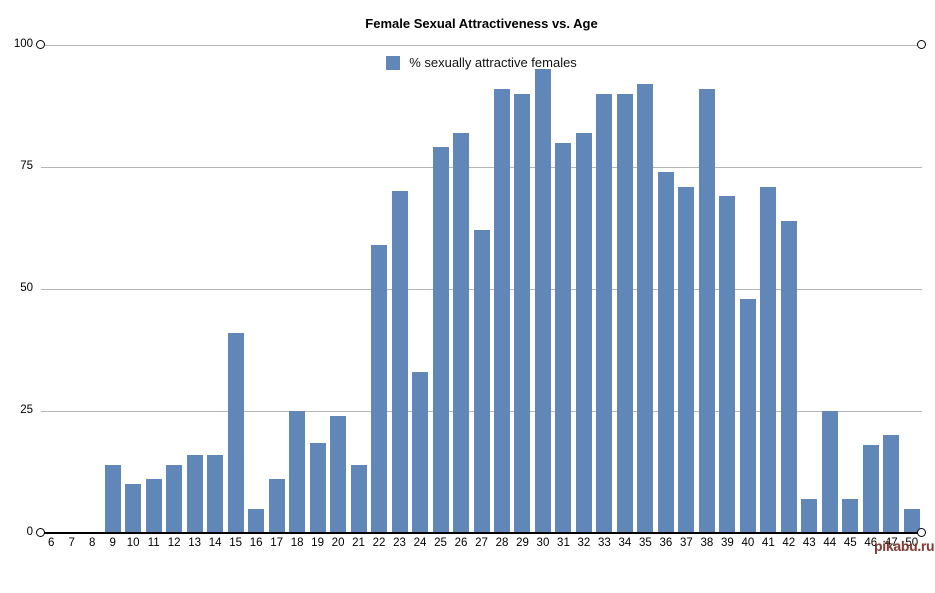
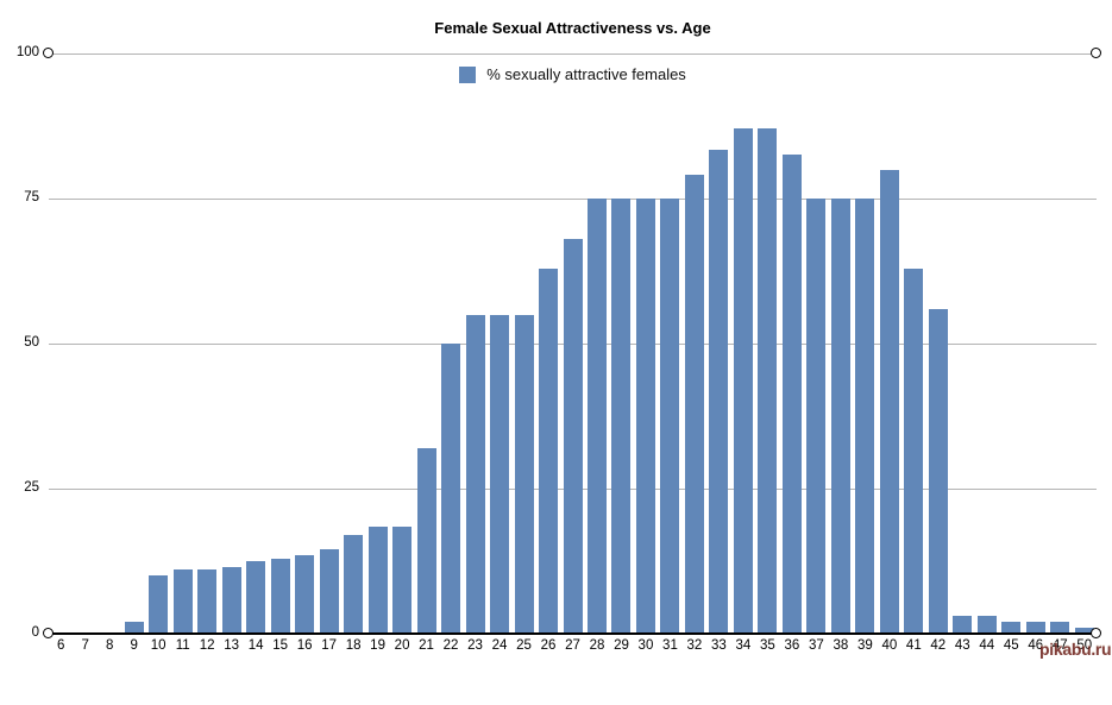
9: 14 -> 2
12: 14 -> 11
13: 16 -> 12
14: 16 -> 12
15: 41 -> 13
16: 5 -> 14
17: 11 -> 14
18: 25 -> 17
20: 24 -> 18
21: 14 -> 32
22: 59 -> 50
23: 70 -> 55
24: 33 -> 55
25: 79 -> 55
26: 82 -> 63
27: 62 -> 68
28: 91 -> 75
29: 90 -> 75
30: 95 -> 75
31: 80 -> 75
32: 82 -> 79
33: 90 -> 84
34: 90 -> 87
35: 92 -> 87
36: 74 -> 82
37: 71 -> 75
38: 91 -> 75
39: 69 -> 75
40: 48 -> 80
41: 71 -> 63
42: 64 -> 56
43: 7 -> 3
44: 25 -> 3
45: 7 -> 2
46: 18 -> 2
47: 20 -> 2
50: 5 -> 1
